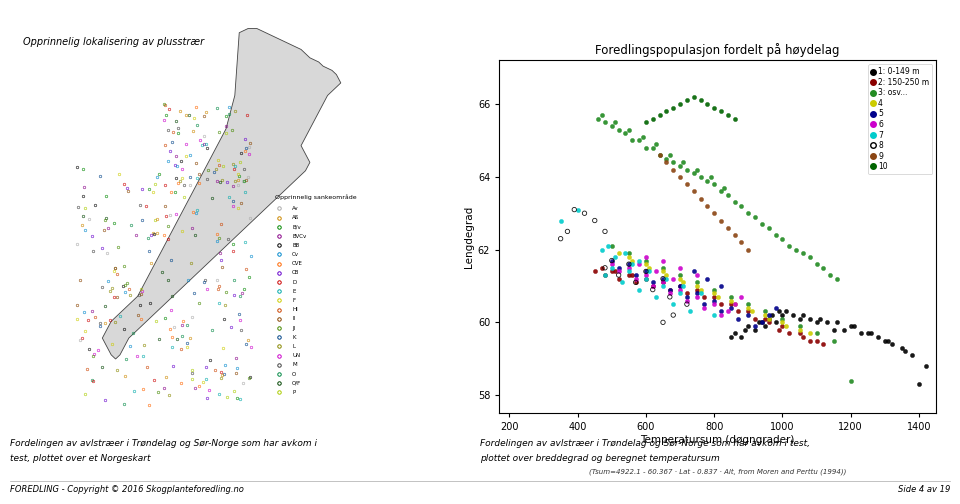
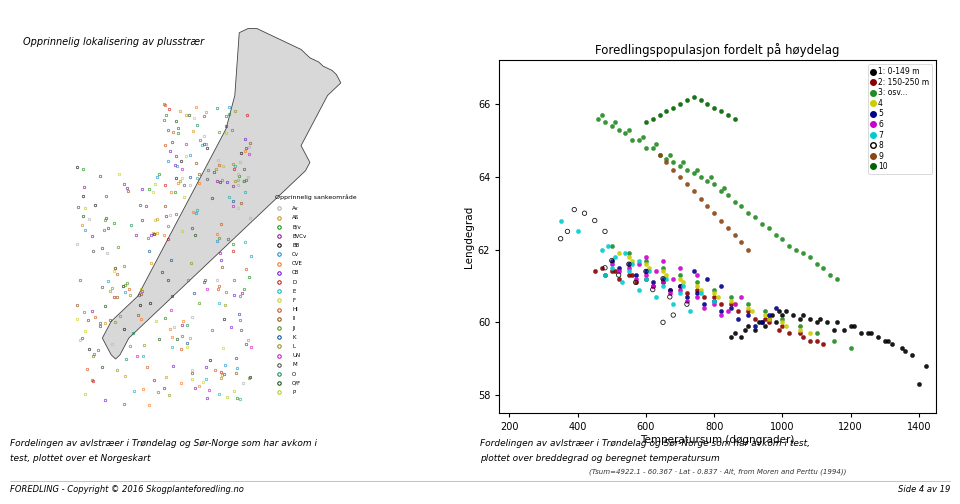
7/400: 63.1 -> 62.5
7/800: 60.2 -> 60.6
3: osv.../1200: 58.4 -> 59.3
